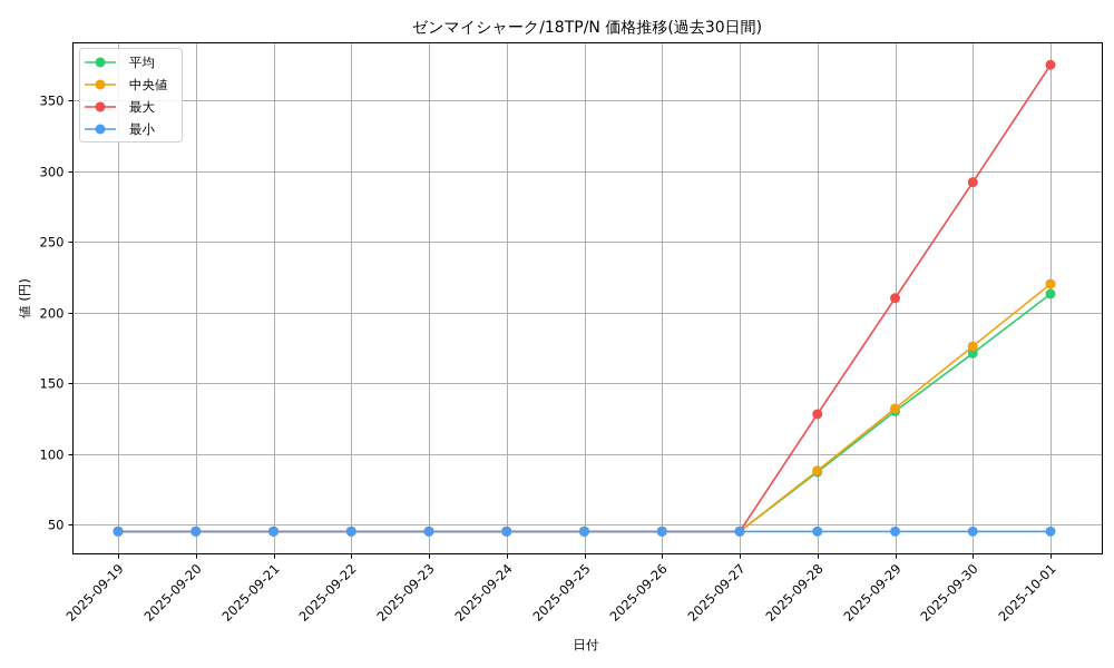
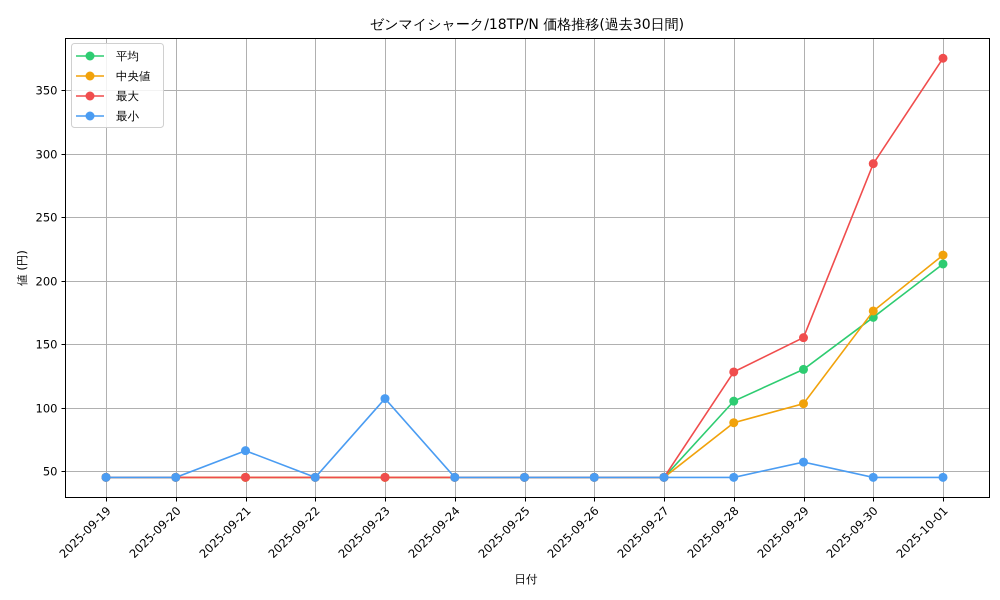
最小/2025-09-21: 45 -> 66
最小/2025-09-23: 45 -> 107
平均/2025-09-28: 87 -> 105
中央値/2025-09-29: 132 -> 103
最大/2025-09-29: 210 -> 155
最小/2025-09-29: 45 -> 57
